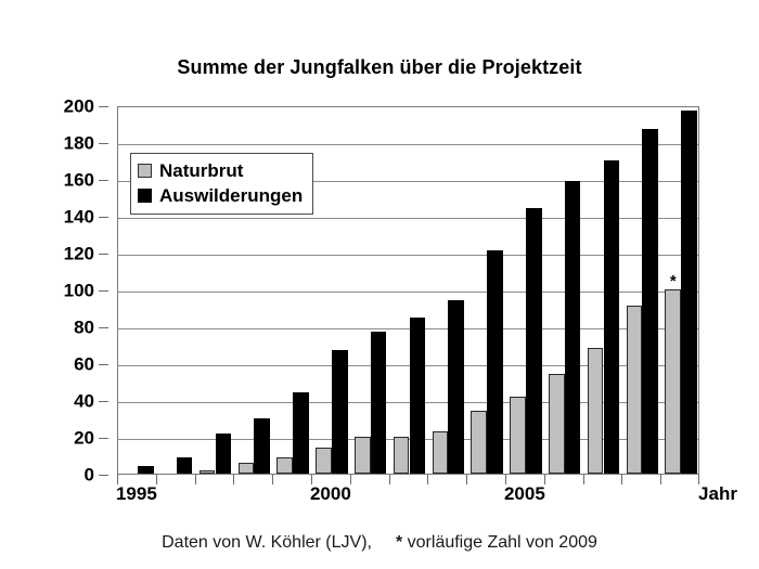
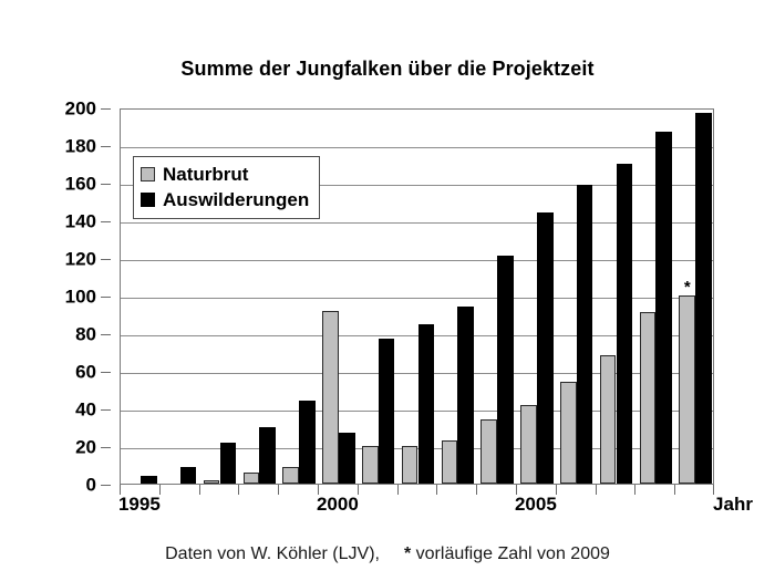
Naturbrut/2000: 14 -> 92
Auswilderungen/2000: 67 -> 27
